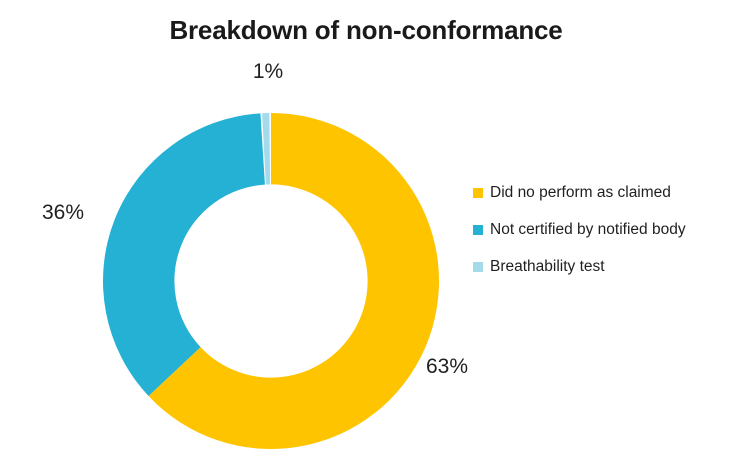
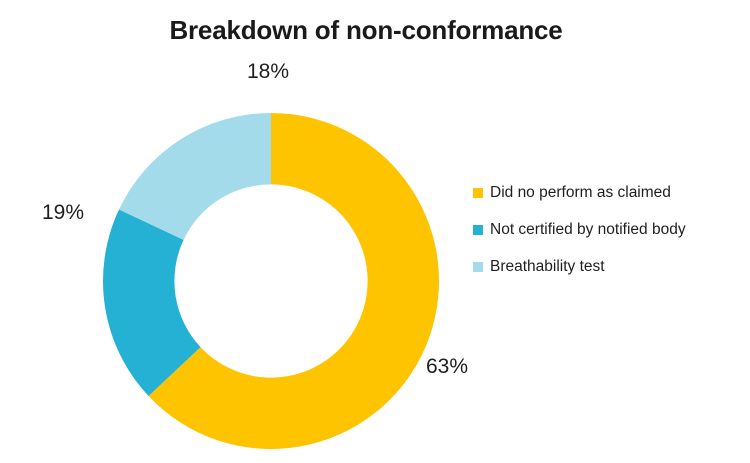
Not certified by notified body: 36% -> 19%
Breathability test: 1% -> 18%
